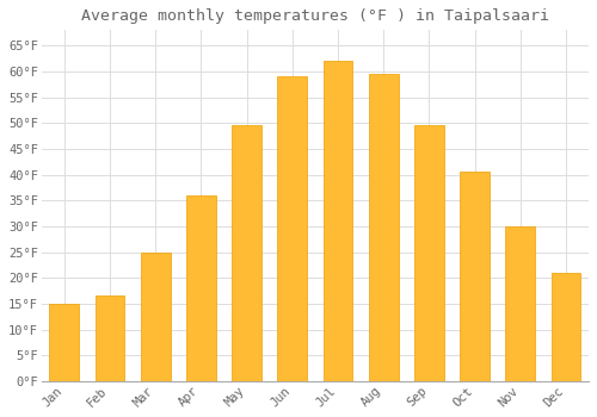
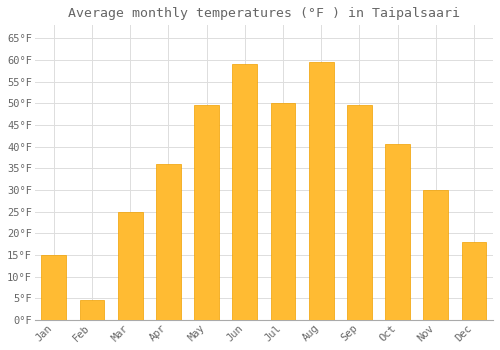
Feb: 16.5°F -> 4.5°F
Jul: 62.0°F -> 50.0°F
Dec: 21.0°F -> 18.0°F
